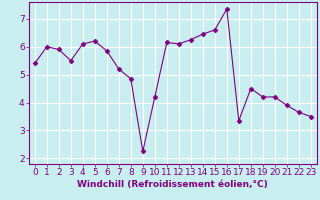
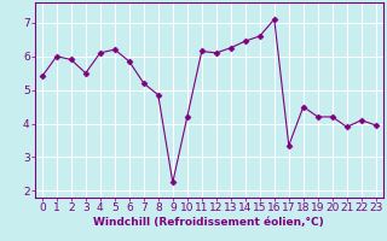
16: 7.35 -> 7.10
22: 3.65 -> 4.10
23: 3.50 -> 3.95
